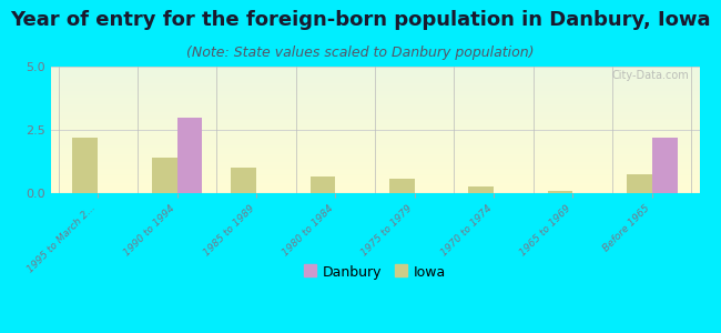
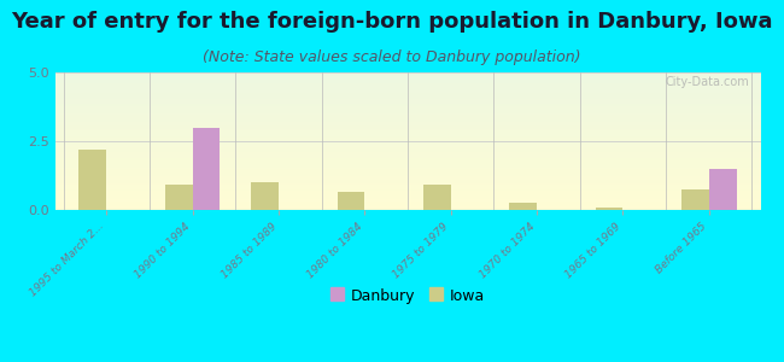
Iowa/1990 to 1994: 1.40 -> 0.90
Iowa/1975 to 1979: 0.55 -> 0.90
Danbury/Before 1965: 2.2 -> 1.5
